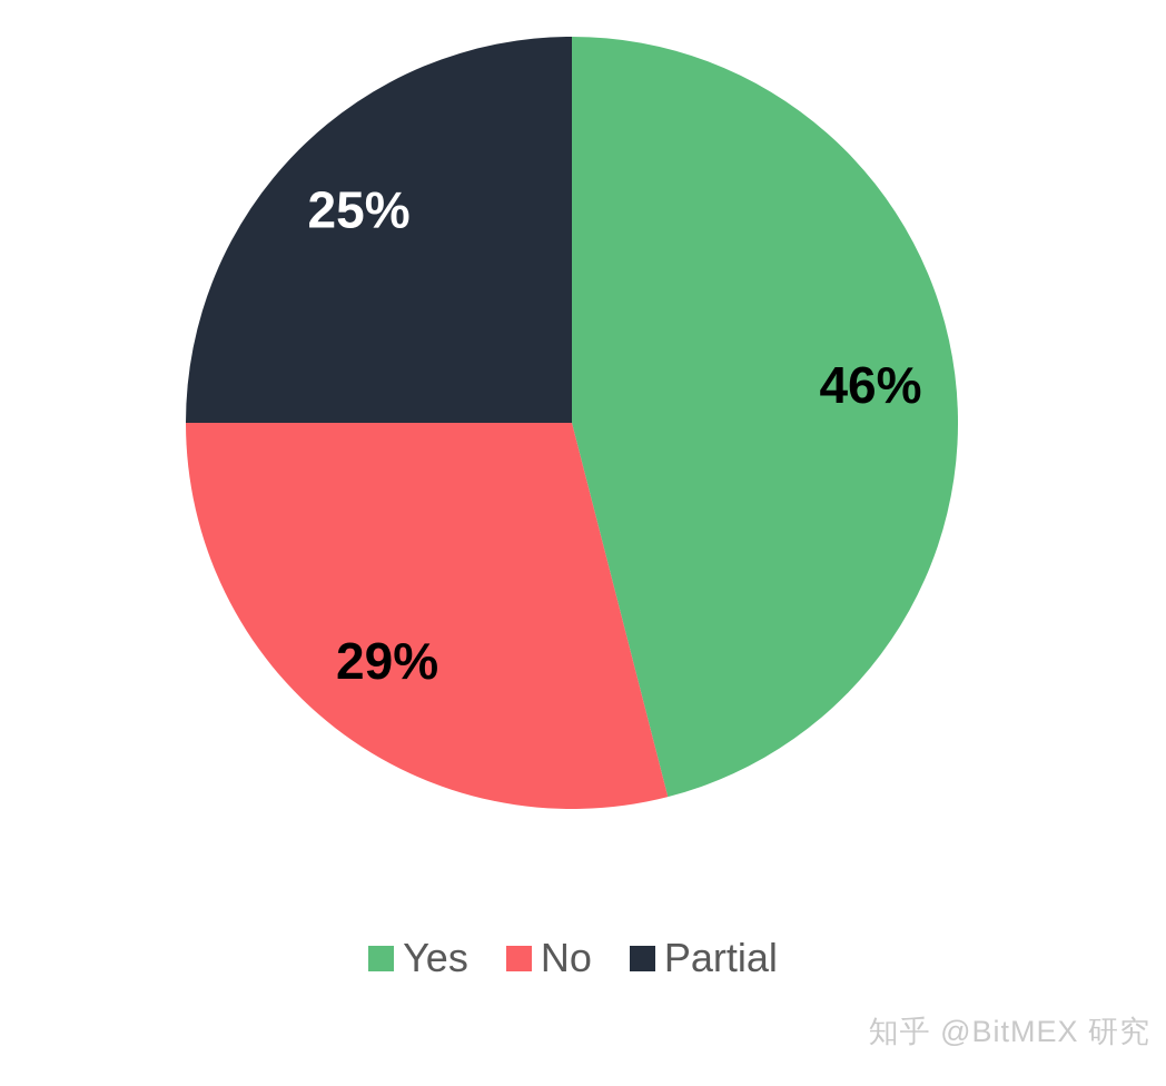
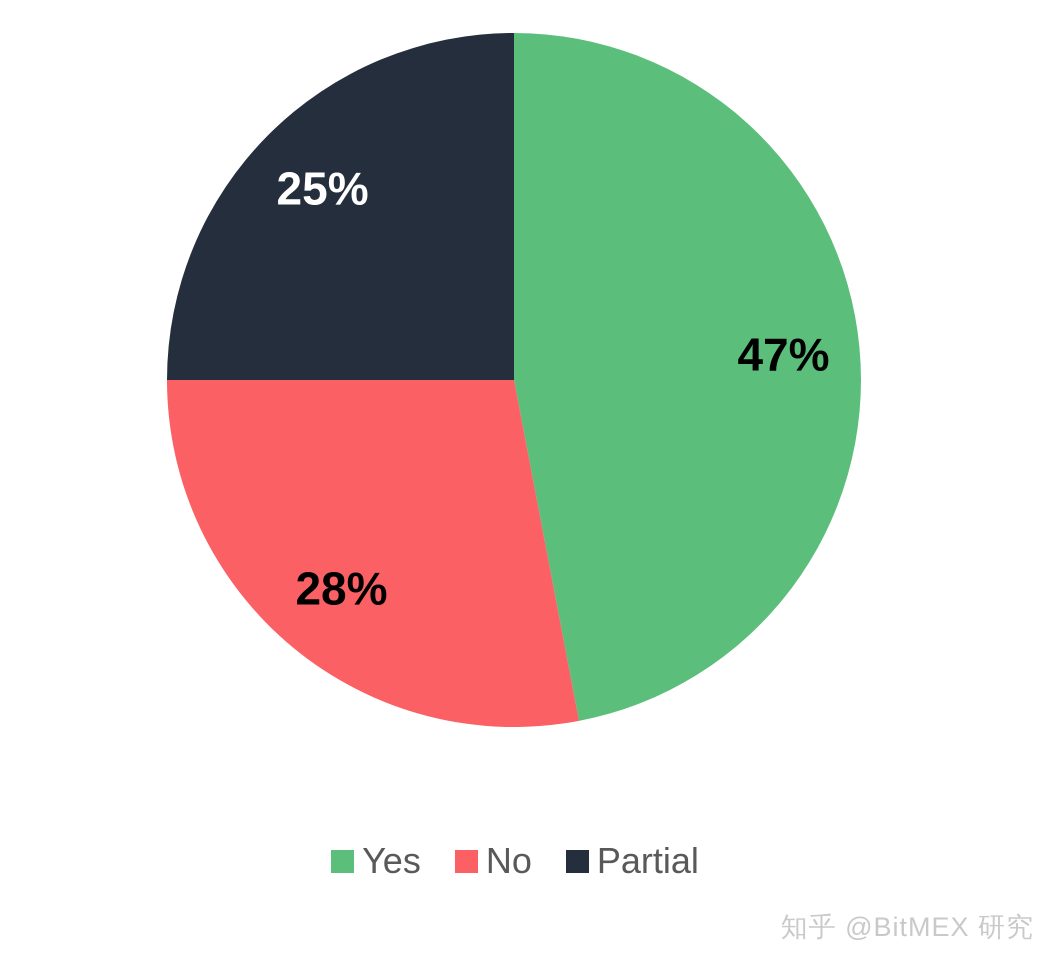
Yes: 46% -> 47%
No: 29% -> 28%
